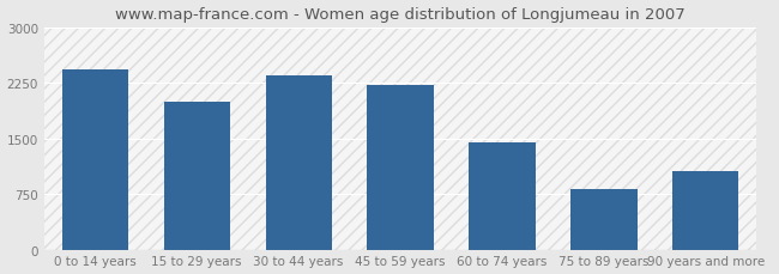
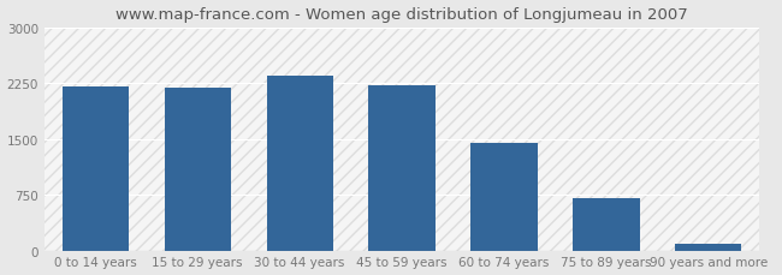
0 to 14 years: 2440 -> 2200
15 to 29 years: 2000 -> 2190
75 to 89 years: 820 -> 700
90 years and more: 1060 -> 90
